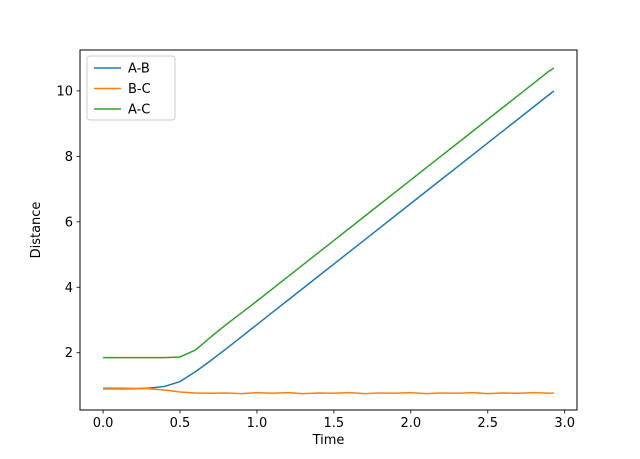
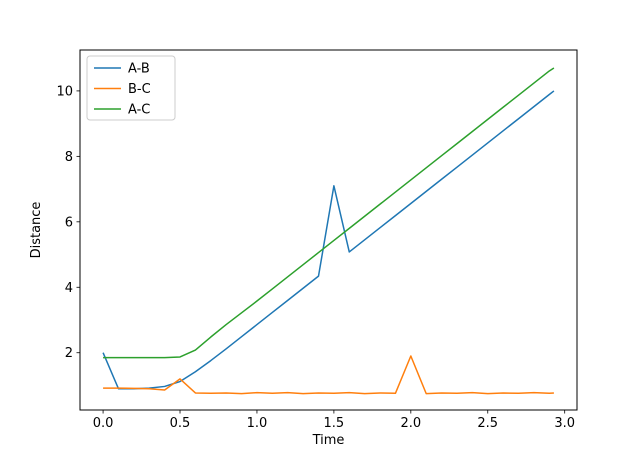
A-B/0.0: 0.9 -> 2.0
B-C/0.5: 0.8 -> 1.2
A-B/1.5: 4.7 -> 7.1
B-C/2.0: 0.8 -> 1.9
